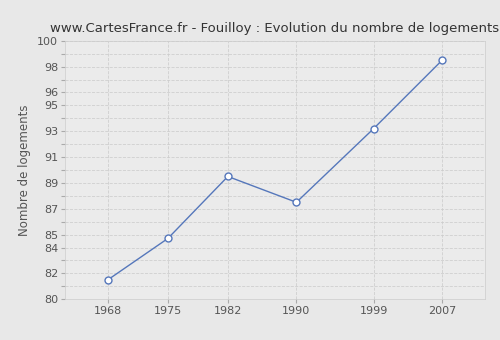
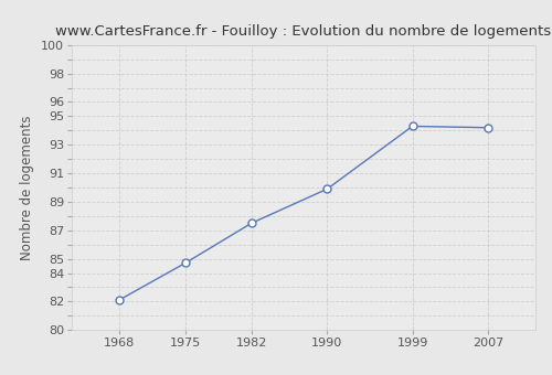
1968: 81.5 -> 82.1
1982: 89.5 -> 87.5
1990: 87.5 -> 89.9
1999: 93.2 -> 94.3
2007: 98.5 -> 94.2
